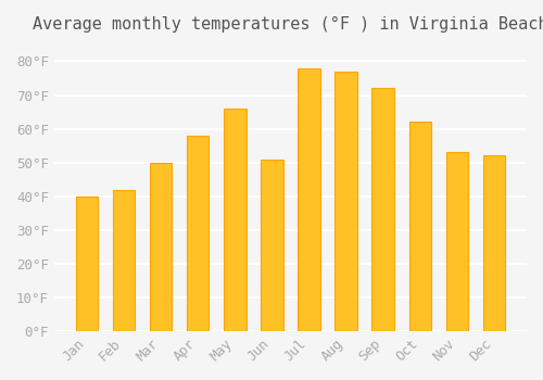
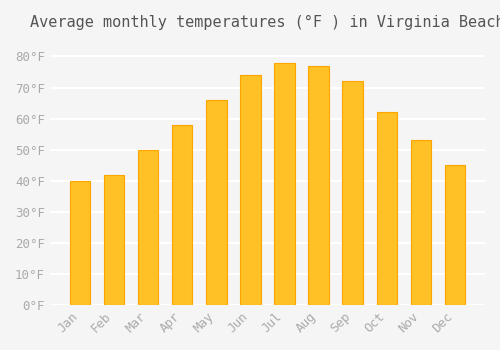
Jun: 51°F -> 74°F
Dec: 52°F -> 45°F
